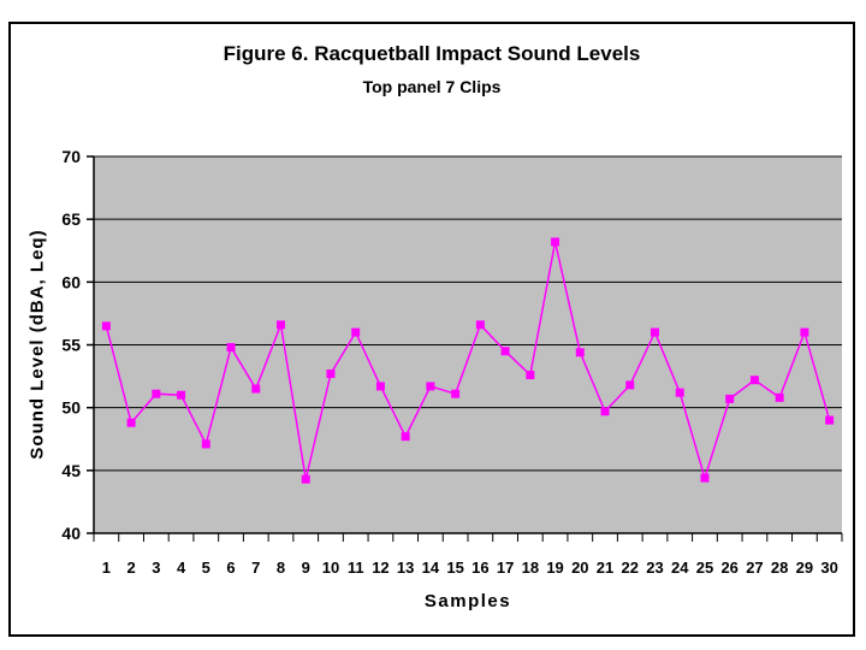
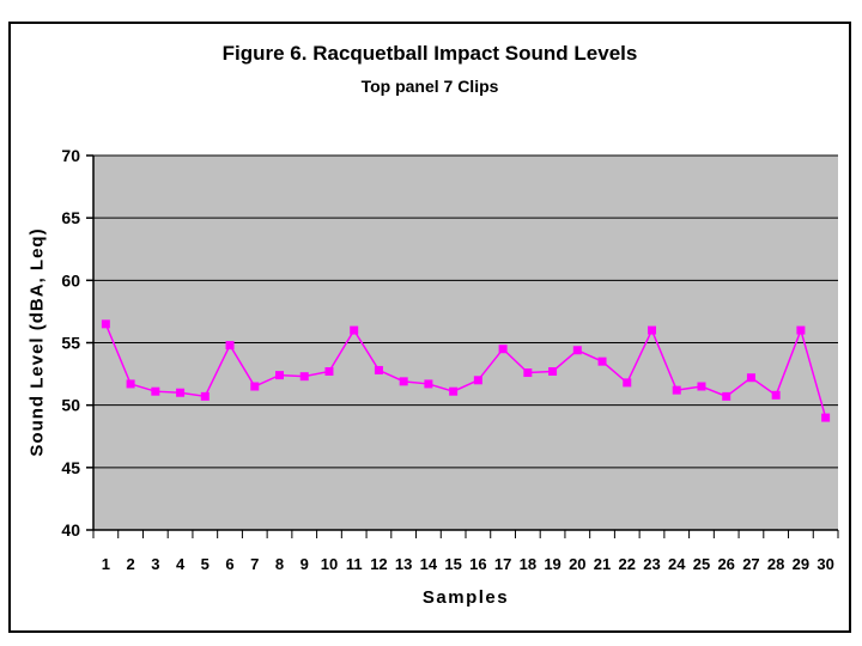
2: 48.8 -> 51.7
5: 47.1 -> 50.7
8: 56.6 -> 52.4
9: 44.3 -> 52.3
12: 51.7 -> 52.8
13: 47.7 -> 51.9
16: 56.6 -> 52.0
19: 63.2 -> 52.7
21: 49.7 -> 53.5
25: 44.4 -> 51.5
